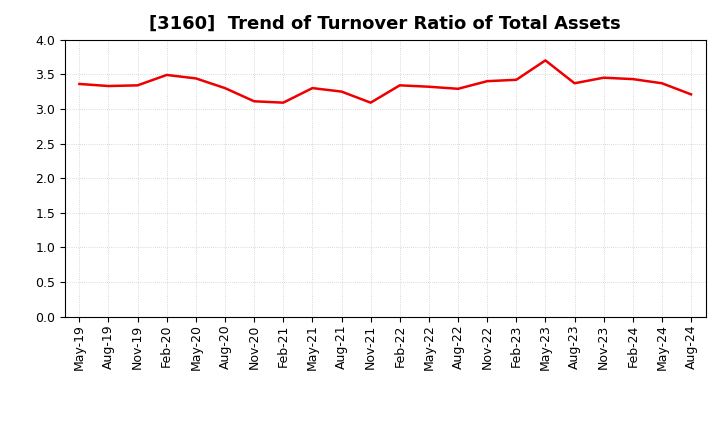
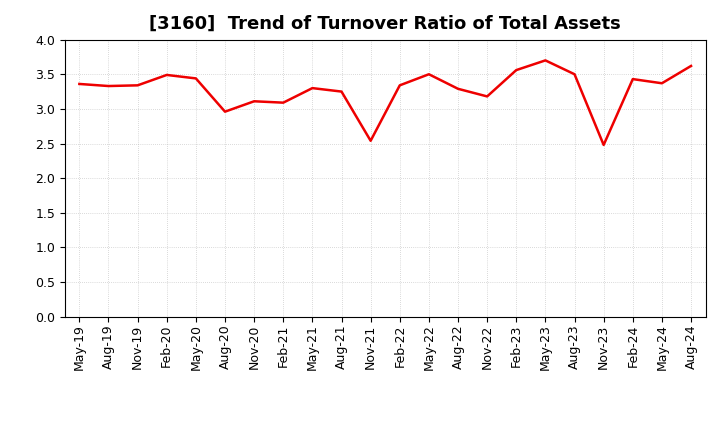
Aug-20: 3.30 -> 2.96
Nov-21: 3.09 -> 2.54
May-22: 3.32 -> 3.50
Nov-22: 3.40 -> 3.18
Feb-23: 3.42 -> 3.56
Aug-23: 3.37 -> 3.50
Nov-23: 3.45 -> 2.48
Aug-24: 3.21 -> 3.62
